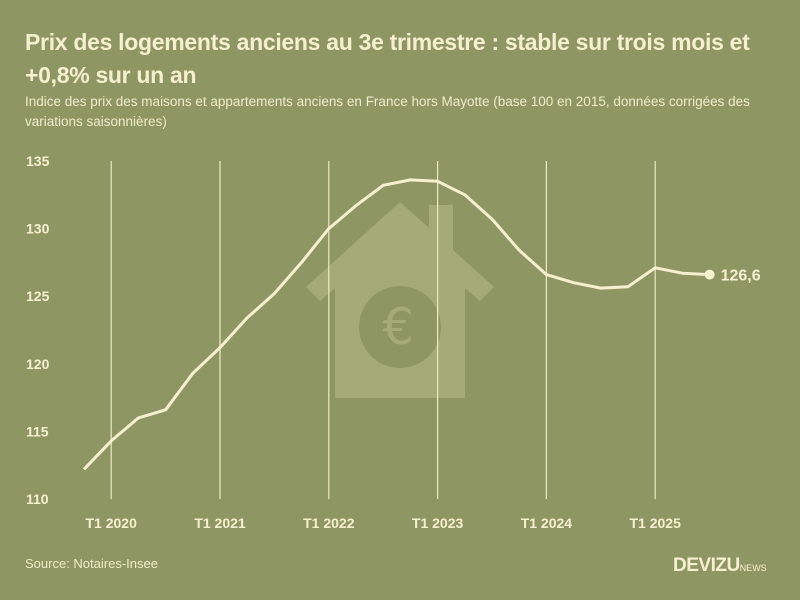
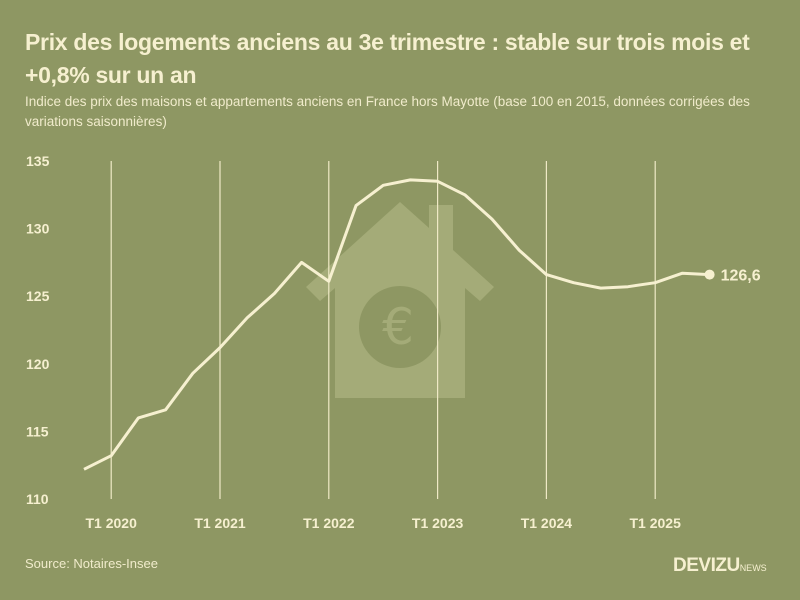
T1 2020: 114.3 -> 113.2
T1 2022: 130.0 -> 126.1
T1 2025: 127.1 -> 126.0
